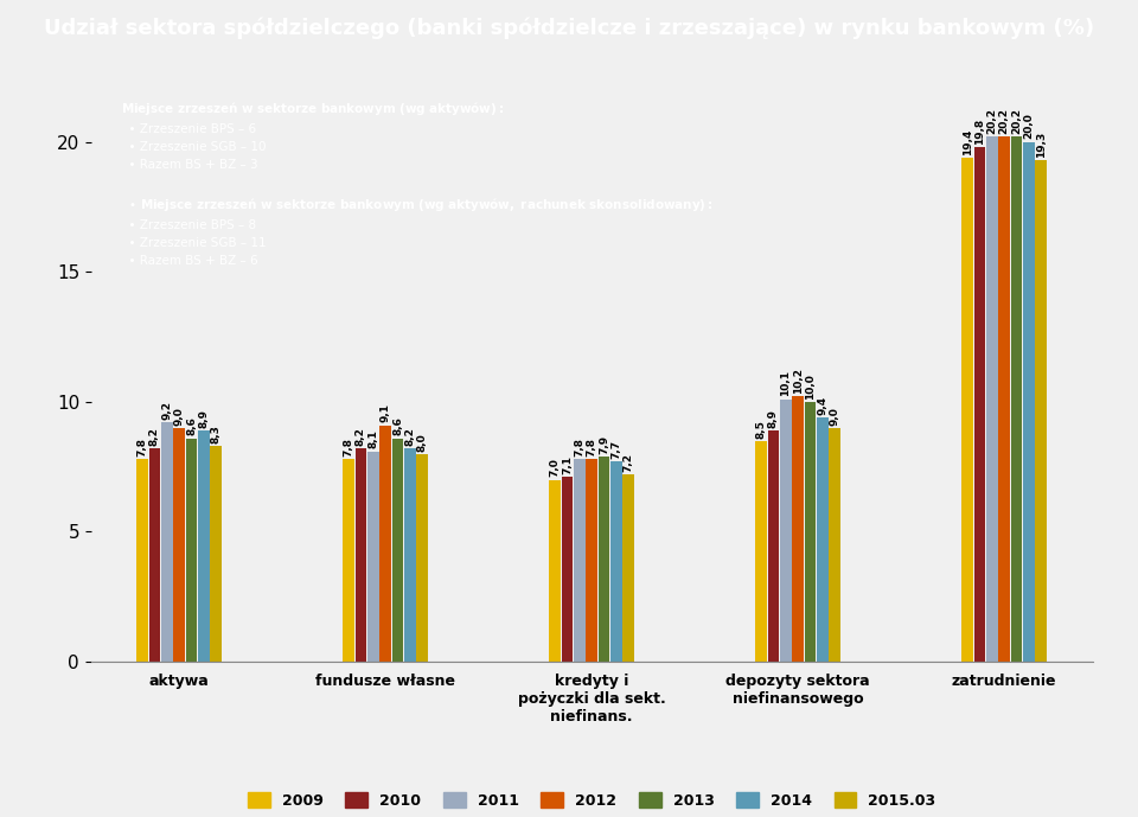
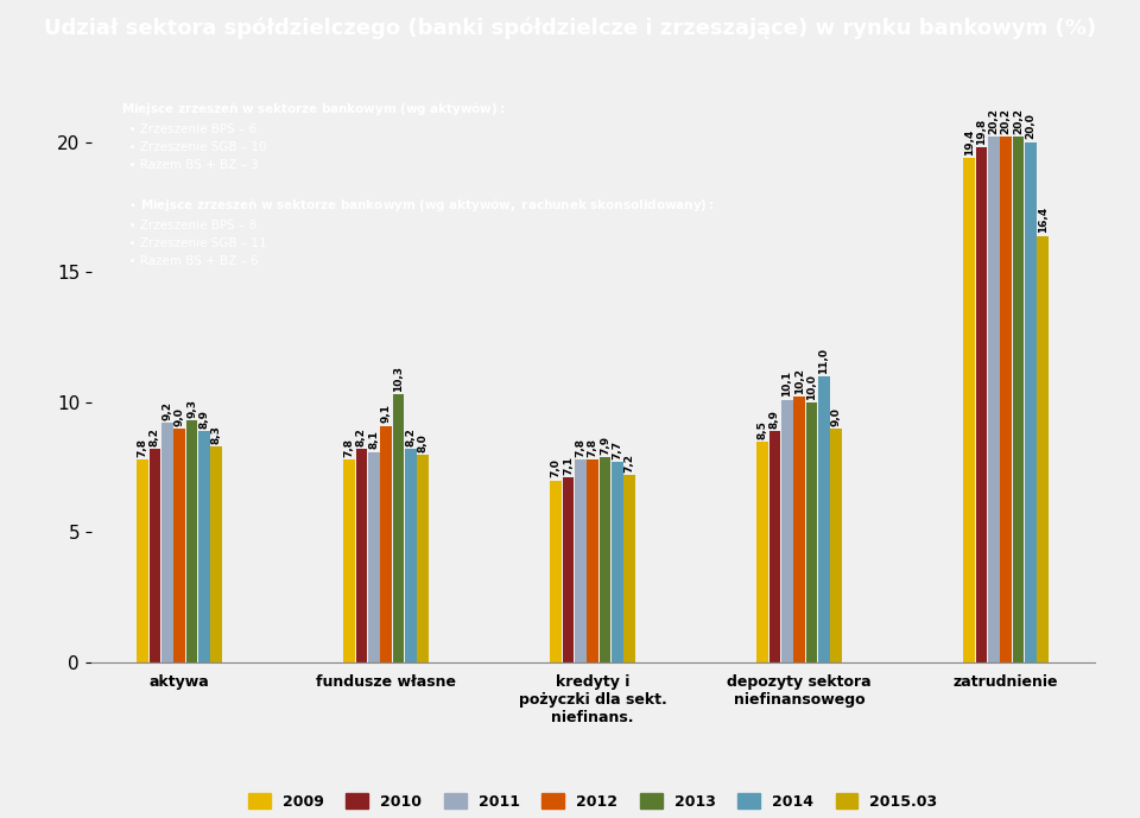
2013/aktywa: 8,6 -> 9,3
2013/fundusze własne: 8,6 -> 10,3
2014/depozyty sektora niefinansowego: 9,4 -> 11,0
2015.03/zatrudnienie: 19,3 -> 16,4
